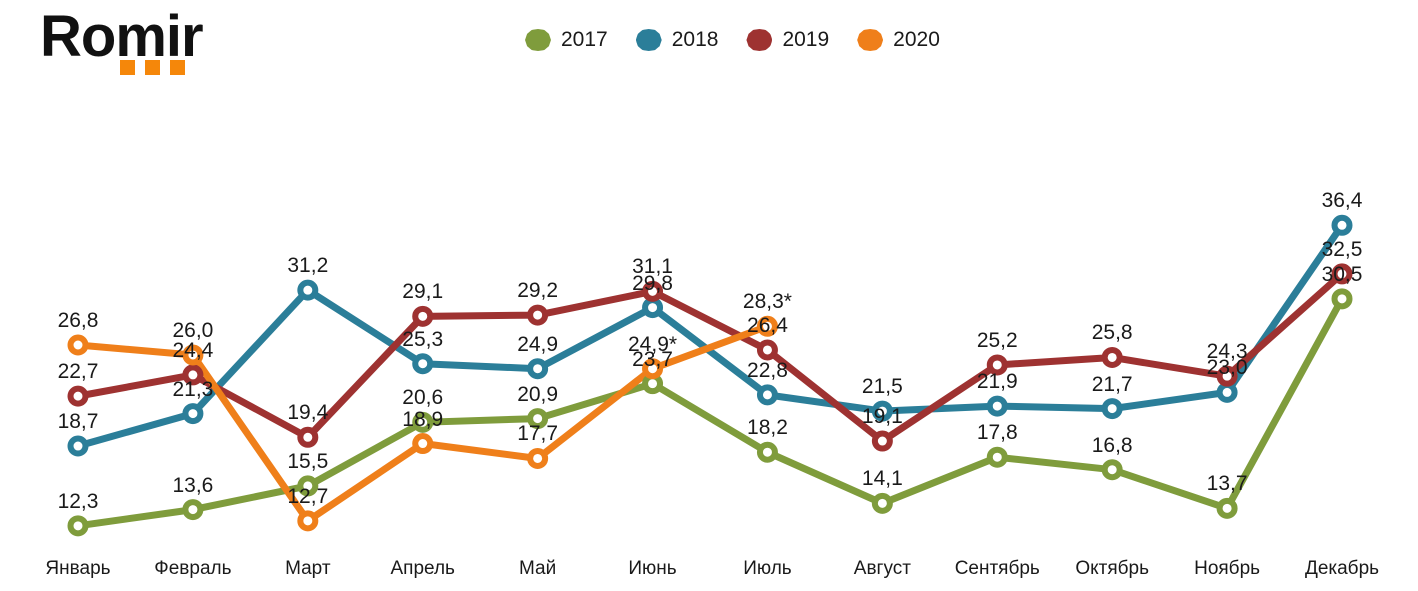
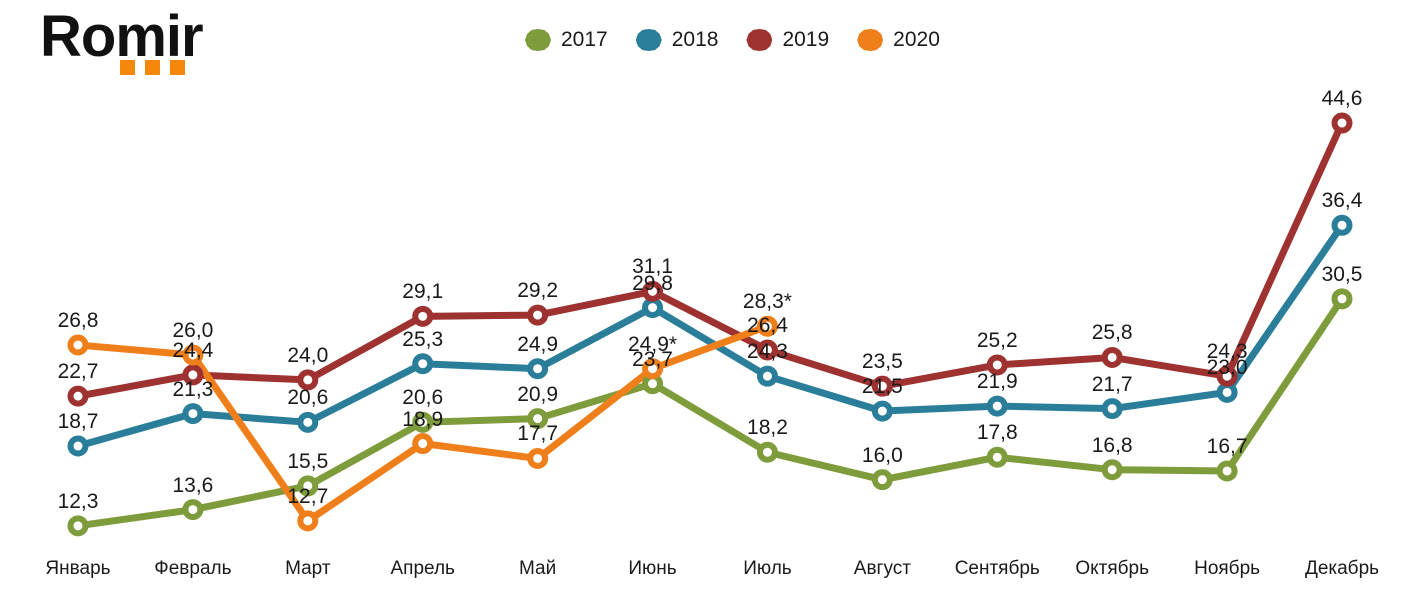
2018/Март: 31,2 -> 20,6
2019/Март: 19,4 -> 24,0
2018/Июль: 22,8 -> 24,3
2017/Август: 14,1 -> 16,0
2019/Август: 19,1 -> 23,5
2017/Ноябрь: 13,7 -> 16,7
2019/Декабрь: 32,5 -> 44,6
